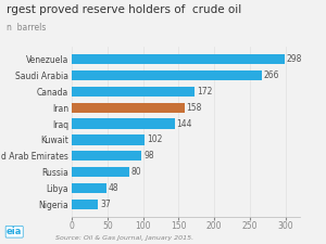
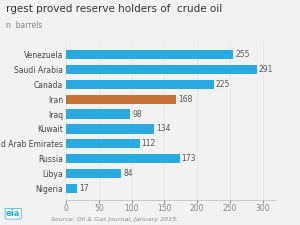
Venezuela: 298 -> 255
Saudi Arabia: 266 -> 291
Canada: 172 -> 225
Iran: 158 -> 168
Iraq: 144 -> 98
Kuwait: 102 -> 134
d Arab Emirates: 98 -> 112
Russia: 80 -> 173
Libya: 48 -> 84
Nigeria: 37 -> 17
